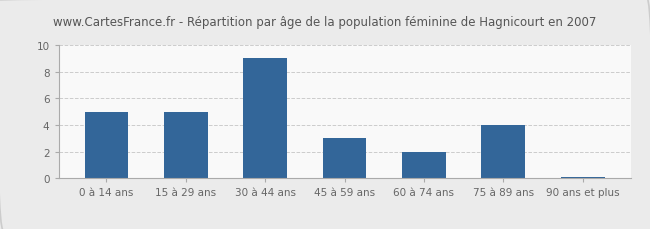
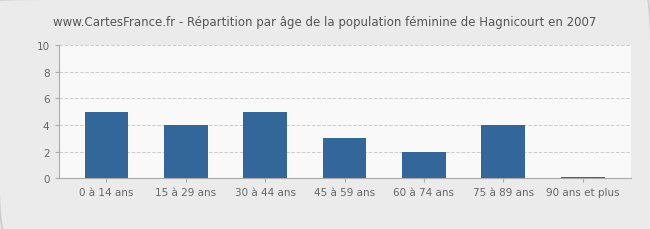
15 à 29 ans: 5.0 -> 4.0
30 à 44 ans: 9.0 -> 5.0
